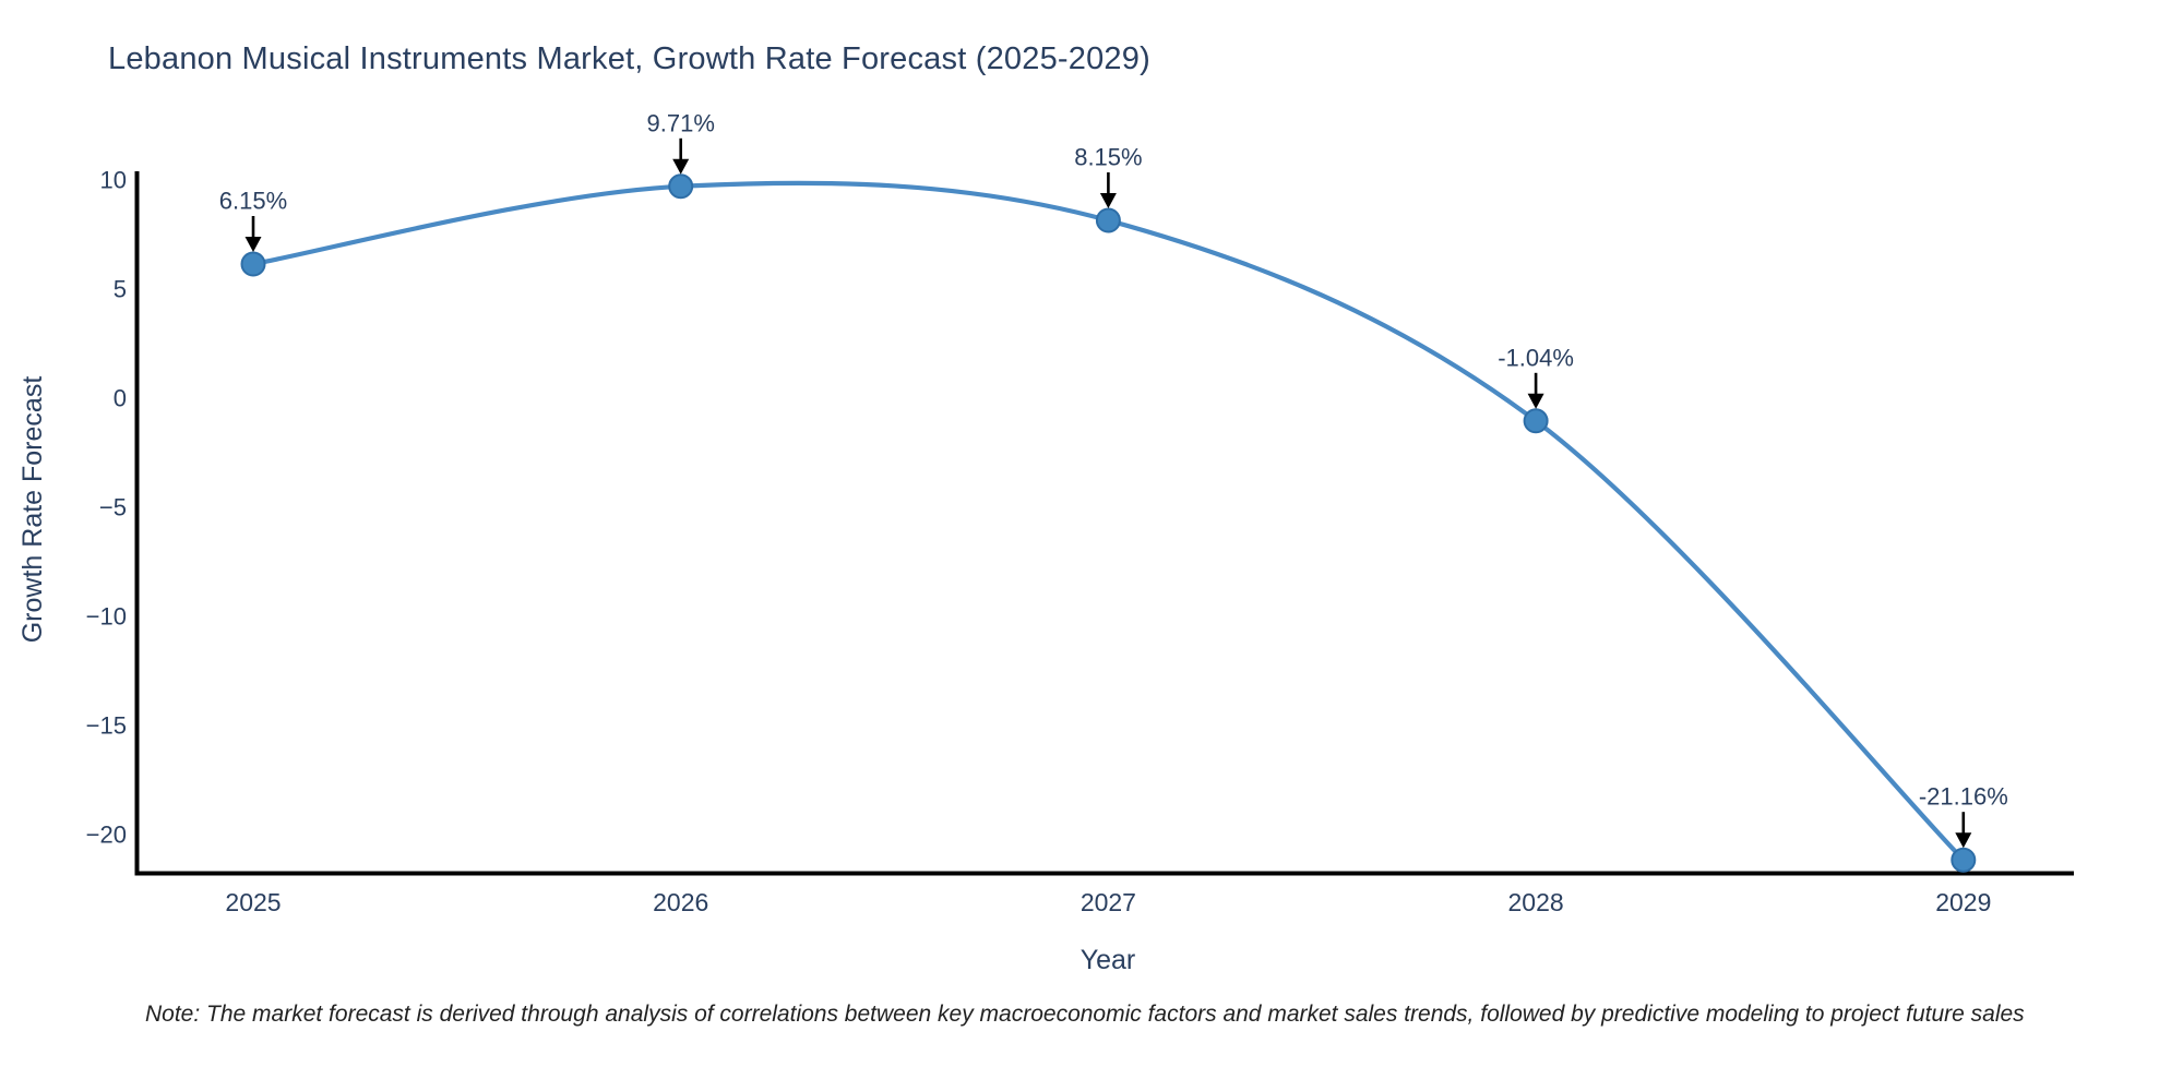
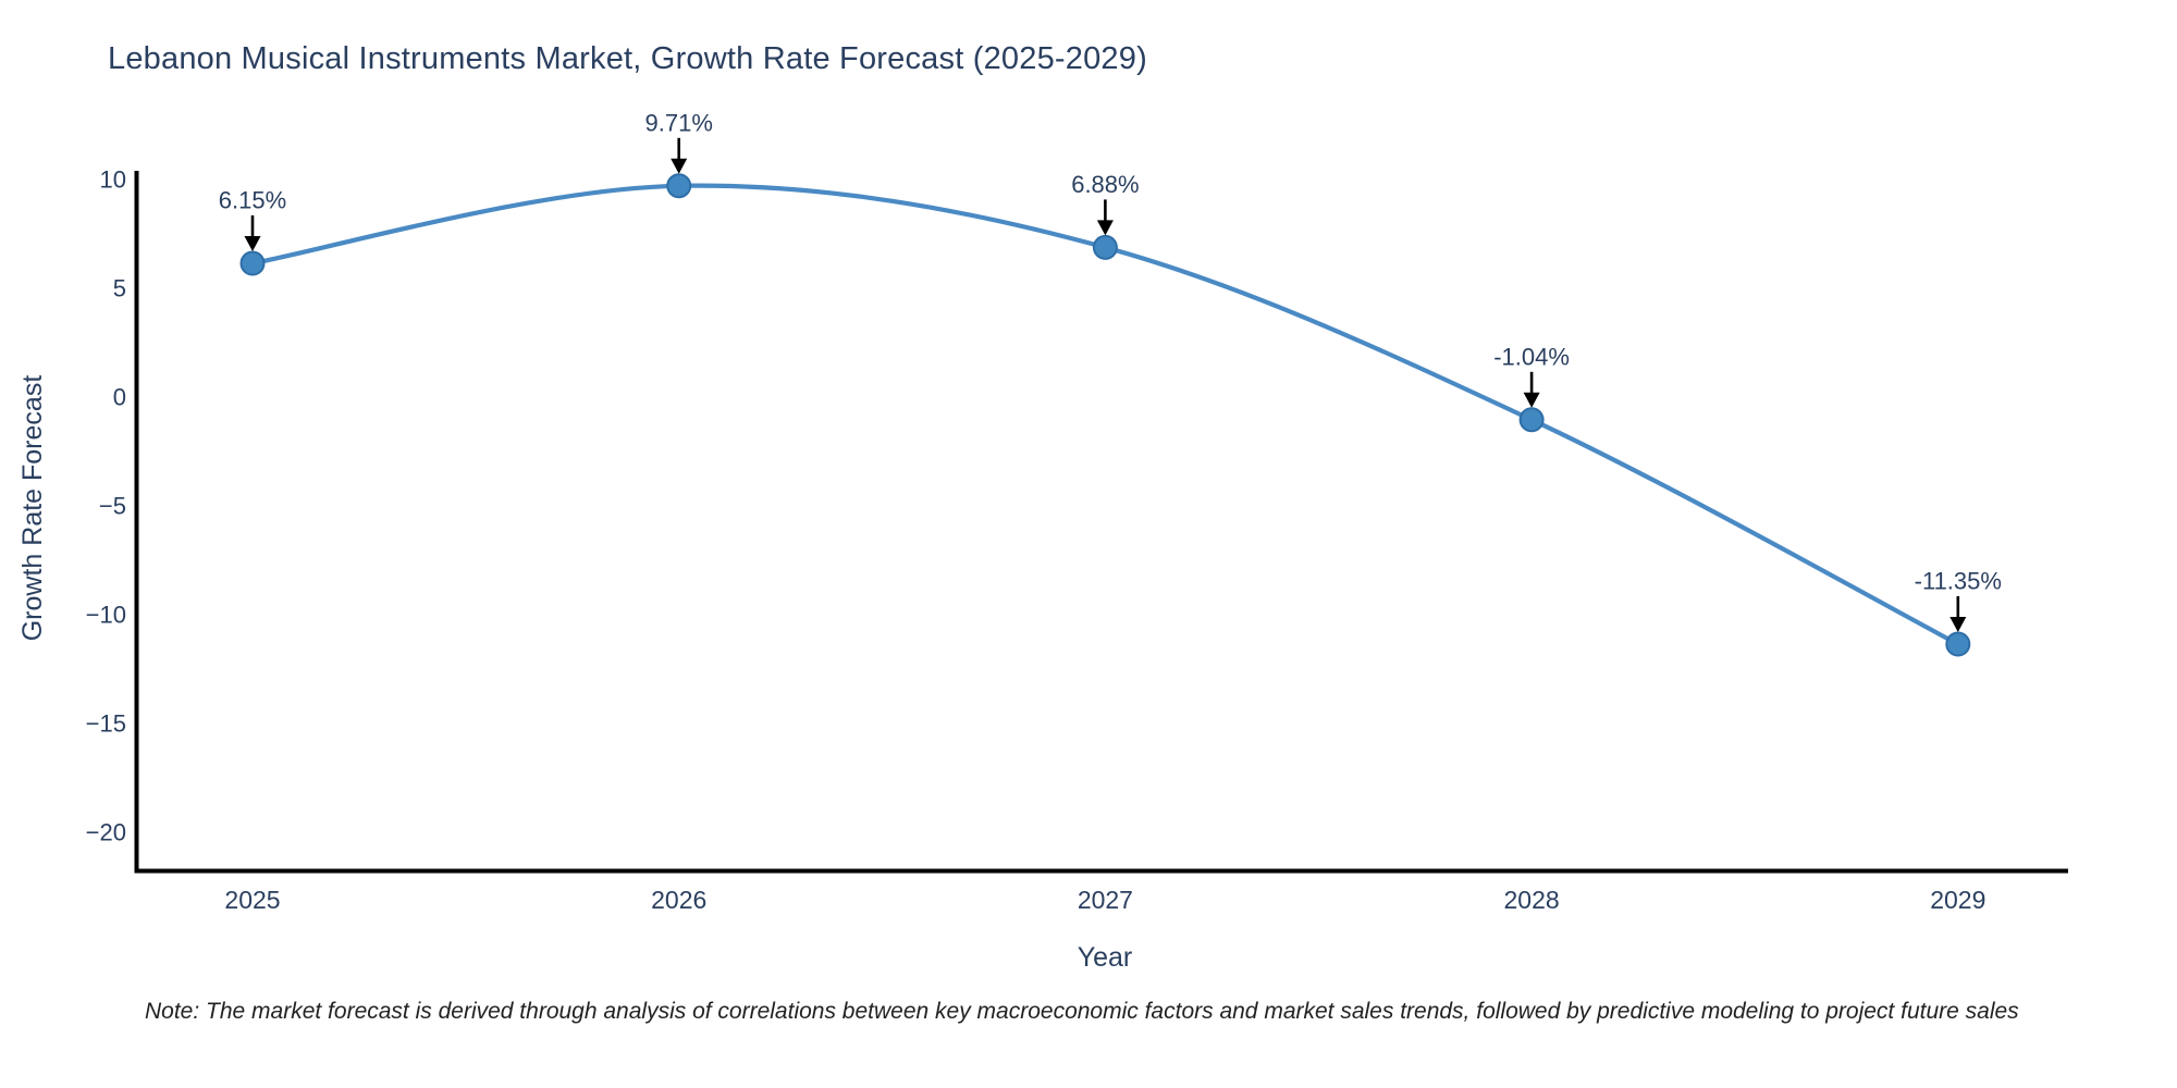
2027: 8.15% -> 6.88%
2029: -21.16% -> -11.35%
